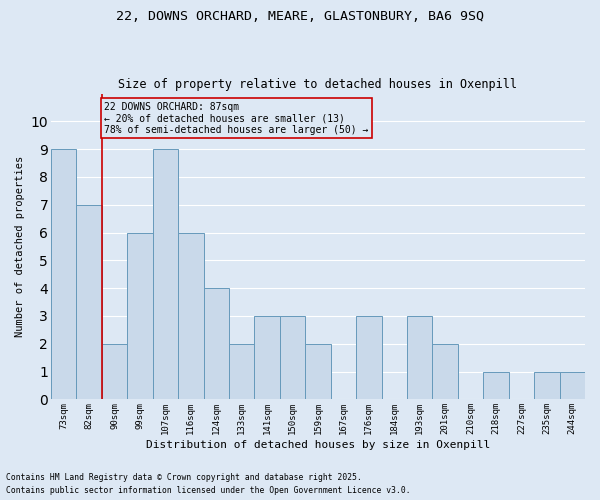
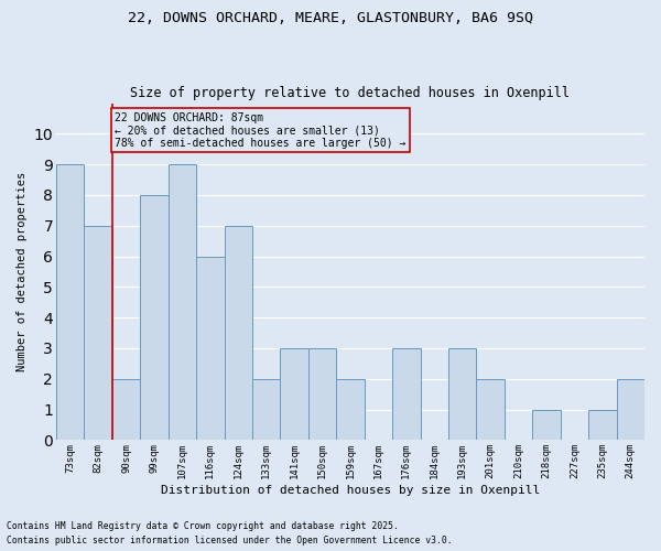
99sqm: 6 -> 8
124sqm: 4 -> 7
244sqm: 1 -> 2
